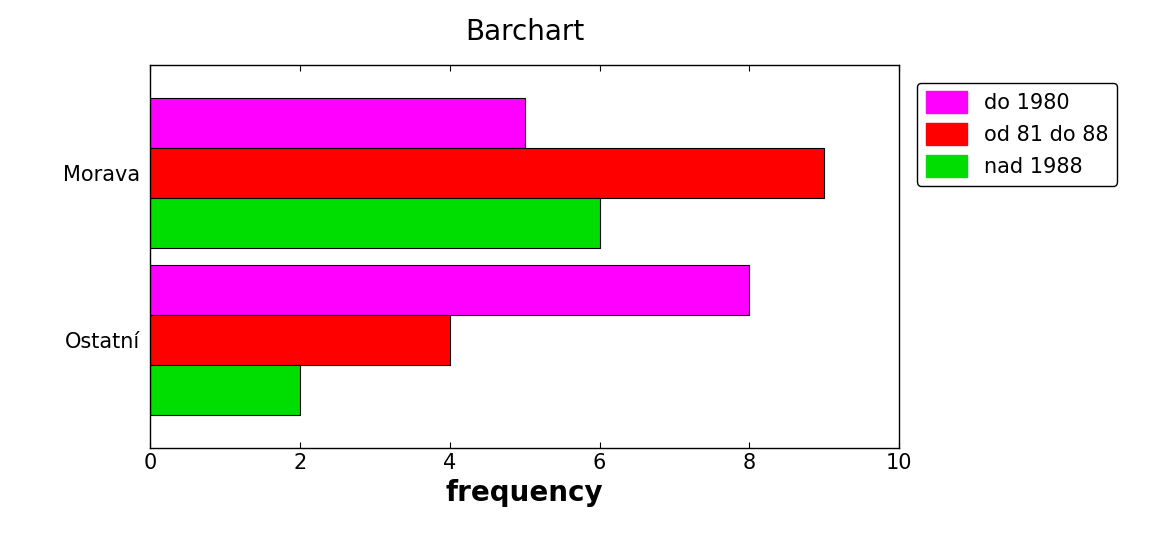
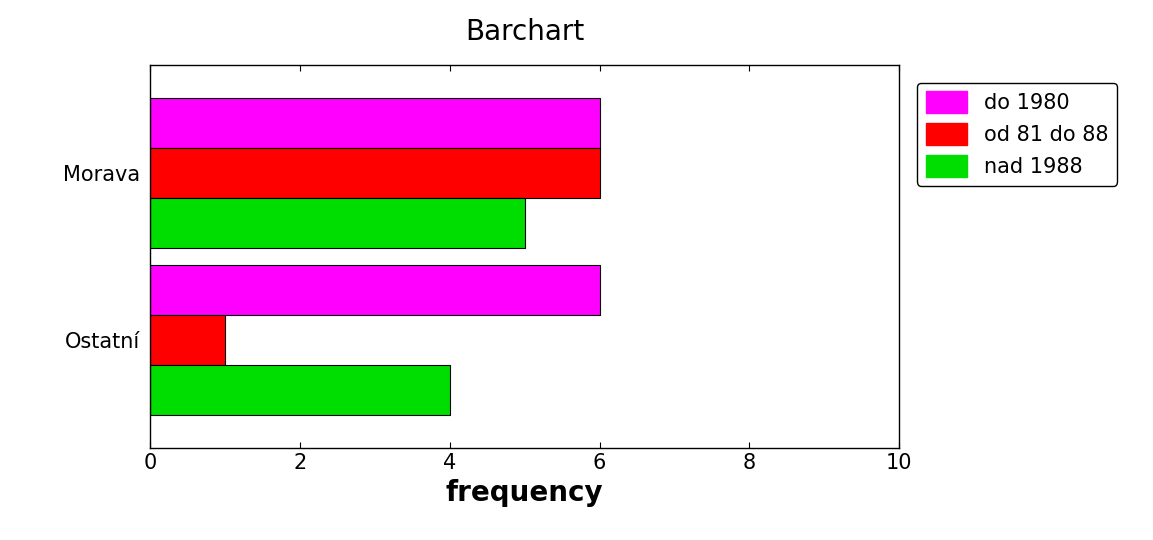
do 1980/Morava: 5 -> 6
od 81 do 88/Morava: 9 -> 6
nad 1988/Morava: 6 -> 5
do 1980/Ostatní: 8 -> 6
od 81 do 88/Ostatní: 4 -> 1
nad 1988/Ostatní: 2 -> 4
